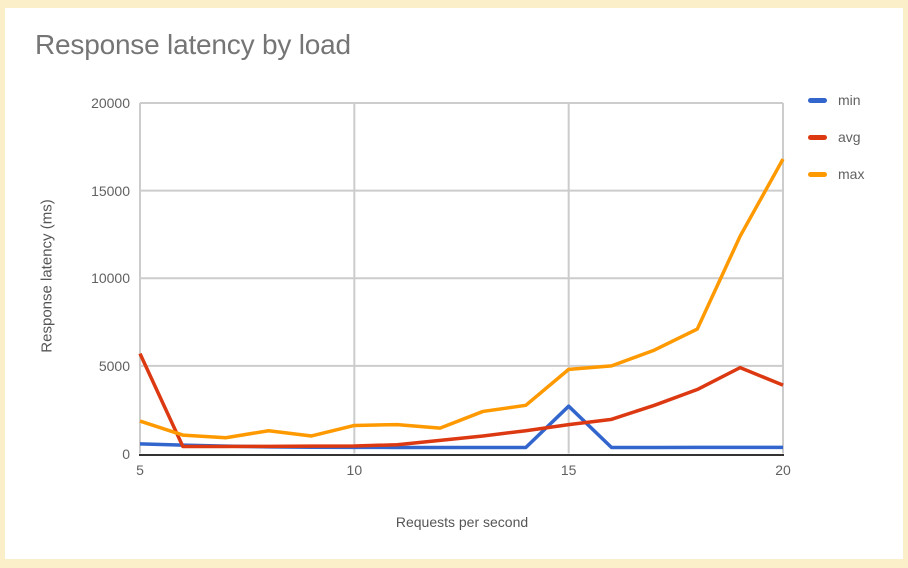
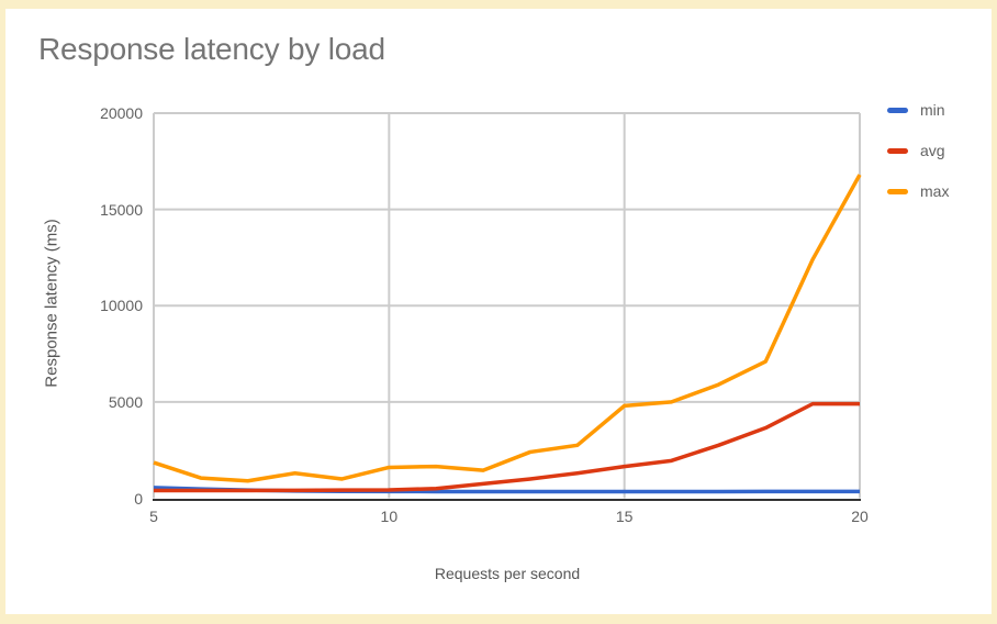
avg/5: 5700 -> 400
min/15: 2700 -> 300
avg/20: 3900 -> 4900
